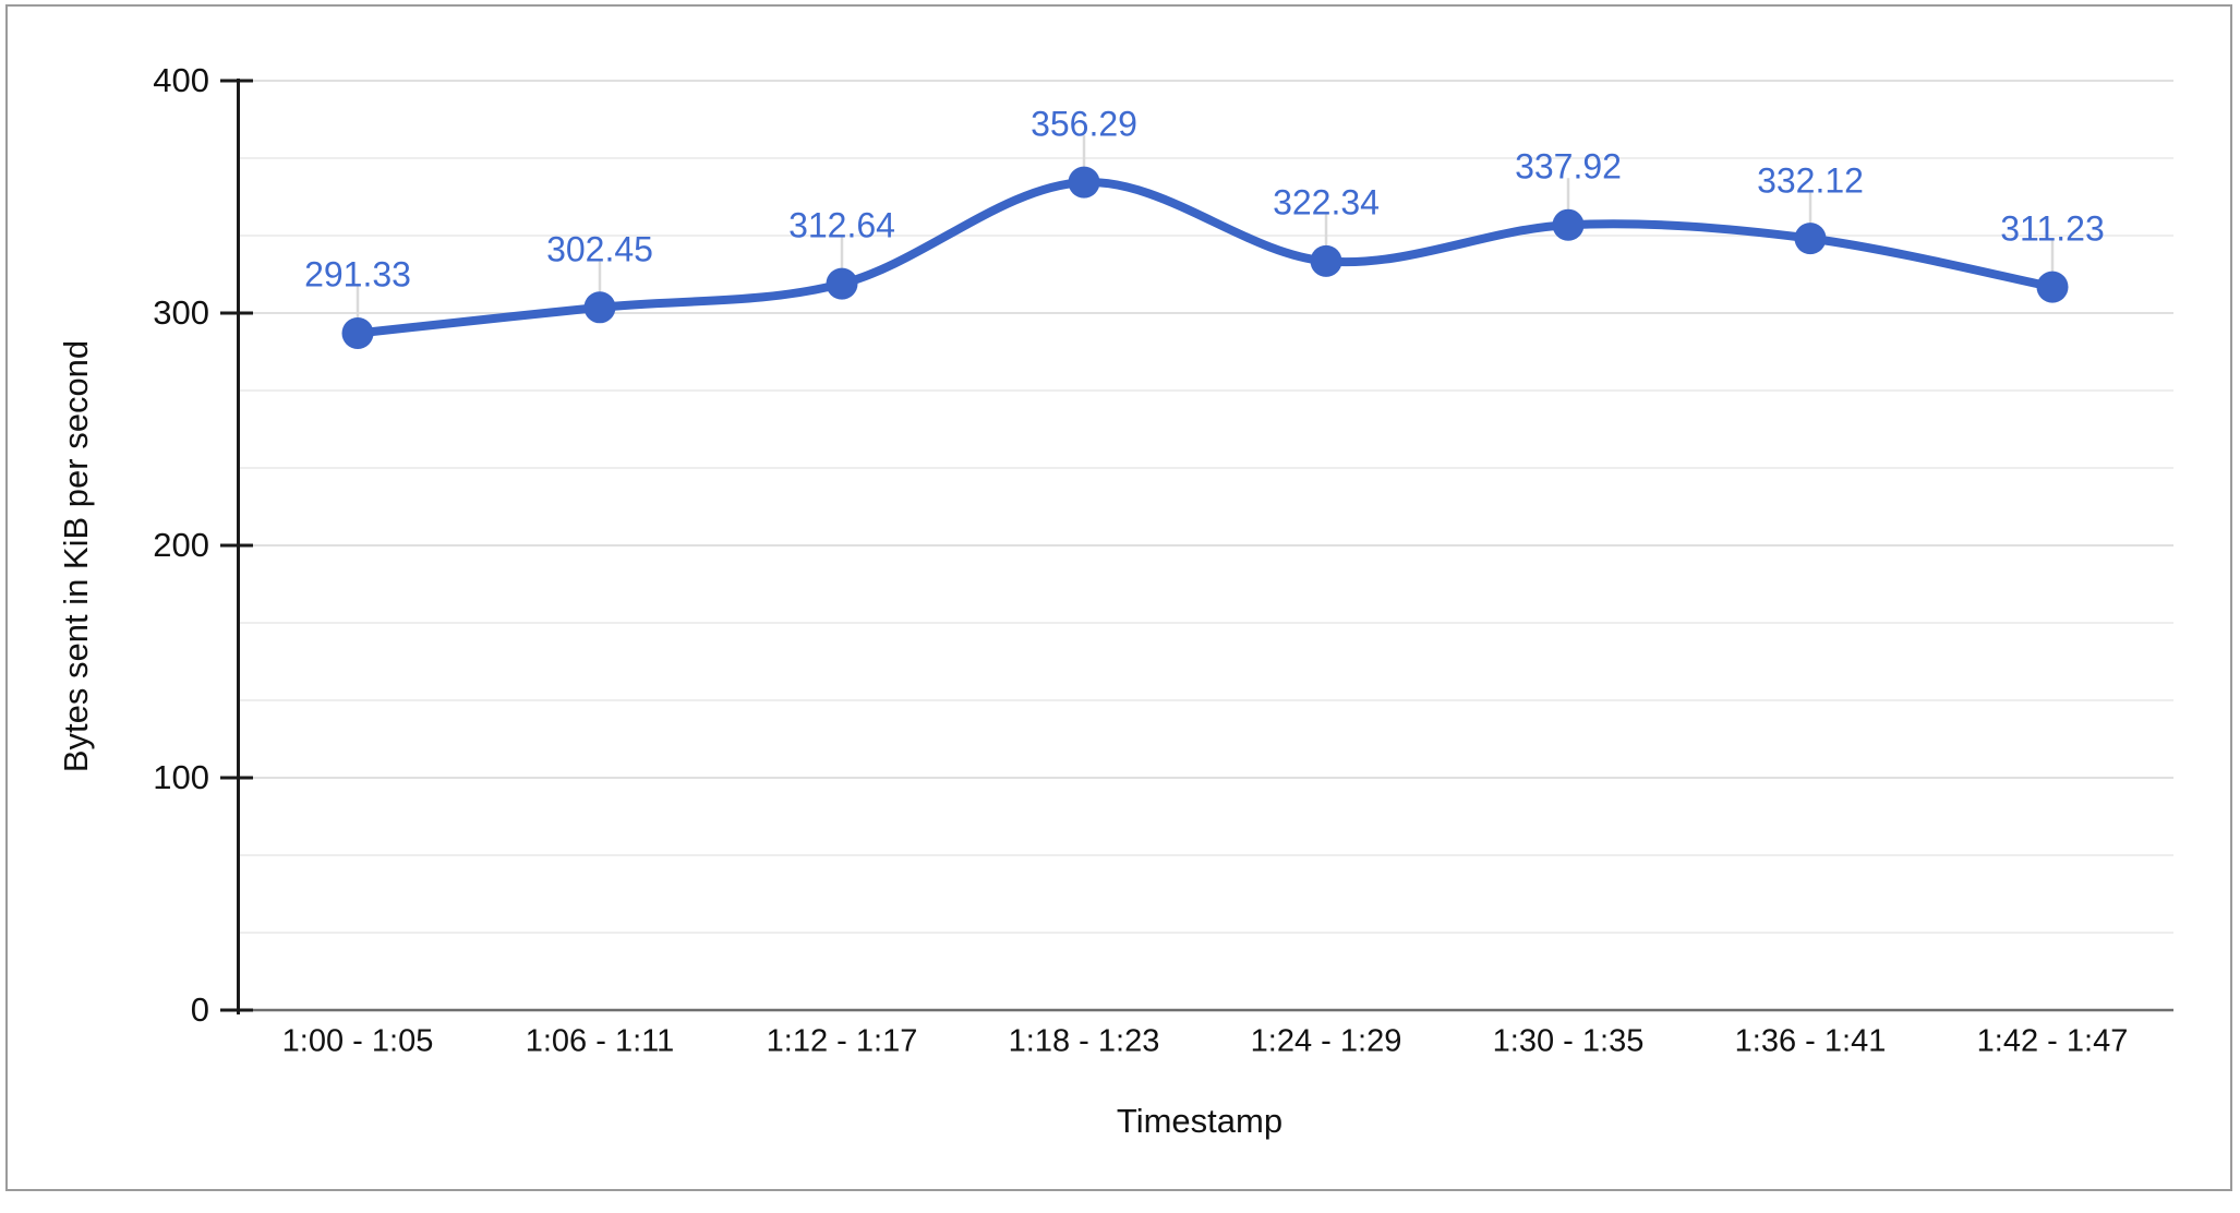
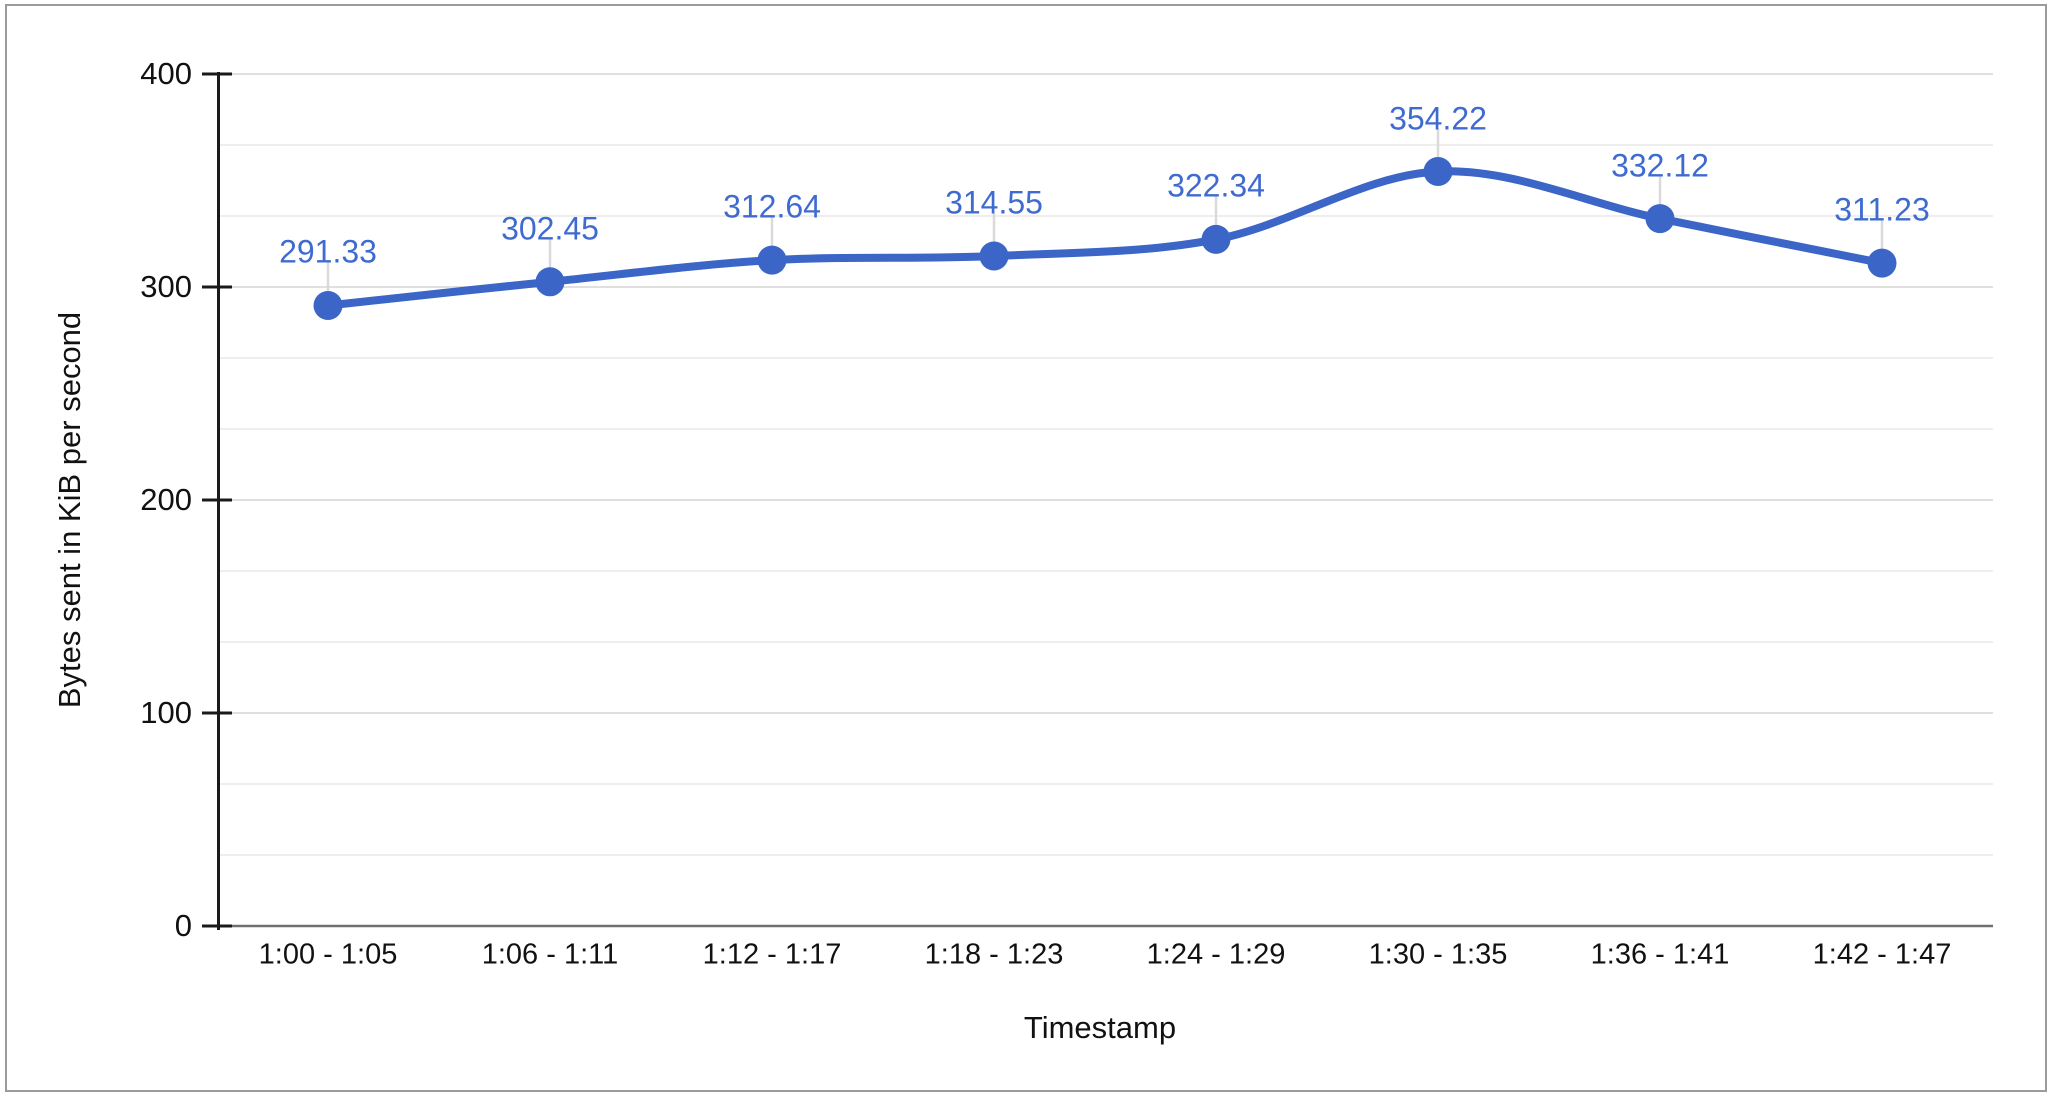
1:18 - 1:23: 356.29 -> 314.55
1:30 - 1:35: 337.92 -> 354.22
